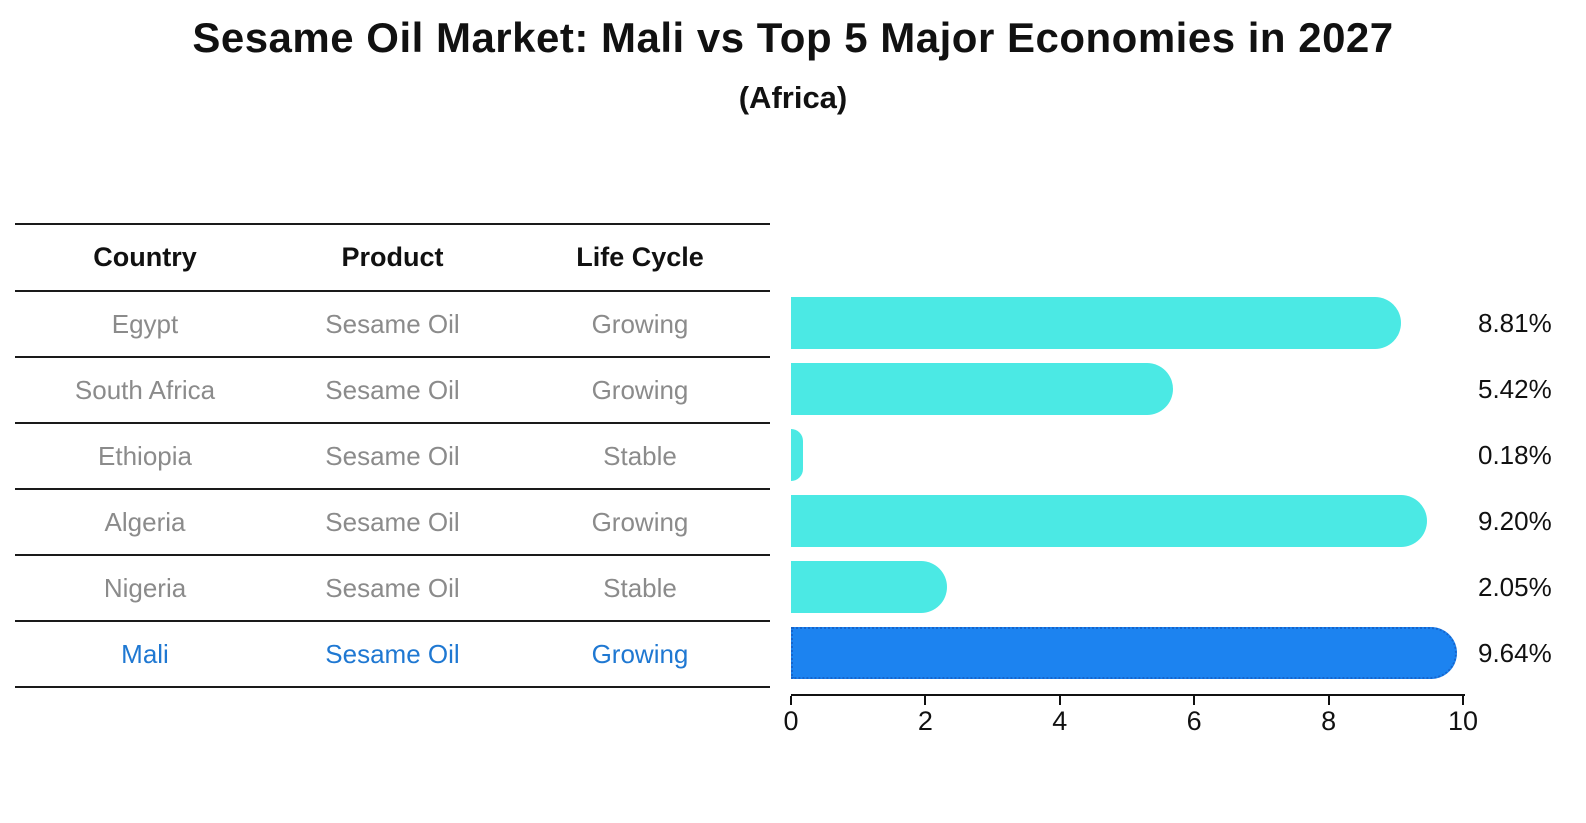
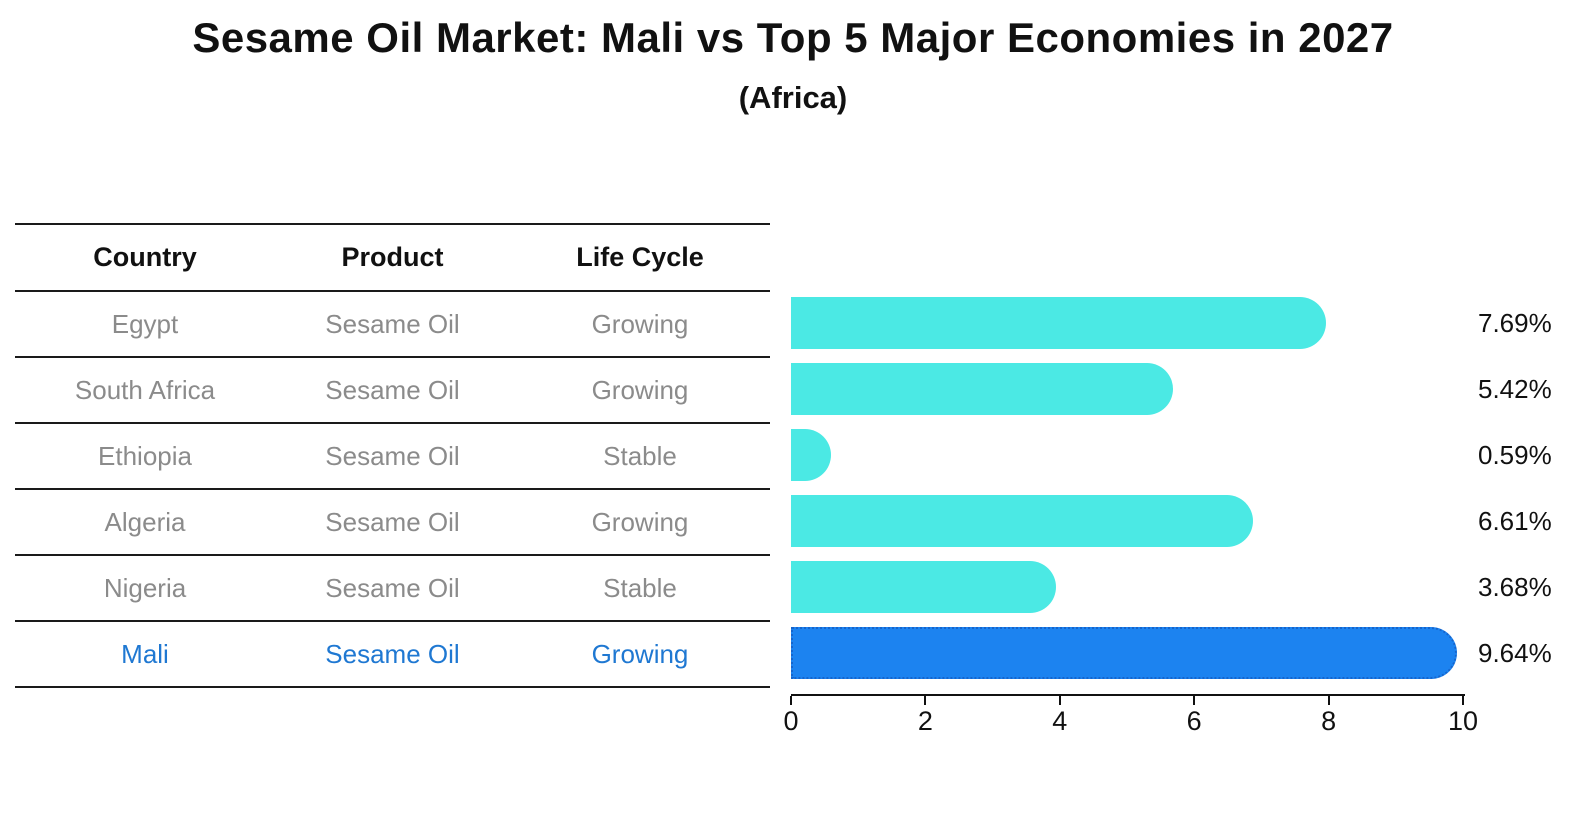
Egypt: 8.81% -> 7.69%
Ethiopia: 0.18% -> 0.59%
Algeria: 9.20% -> 6.61%
Nigeria: 2.05% -> 3.68%
